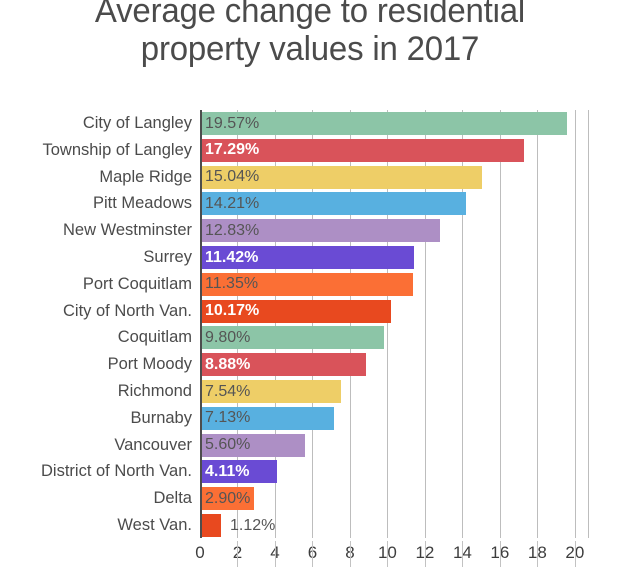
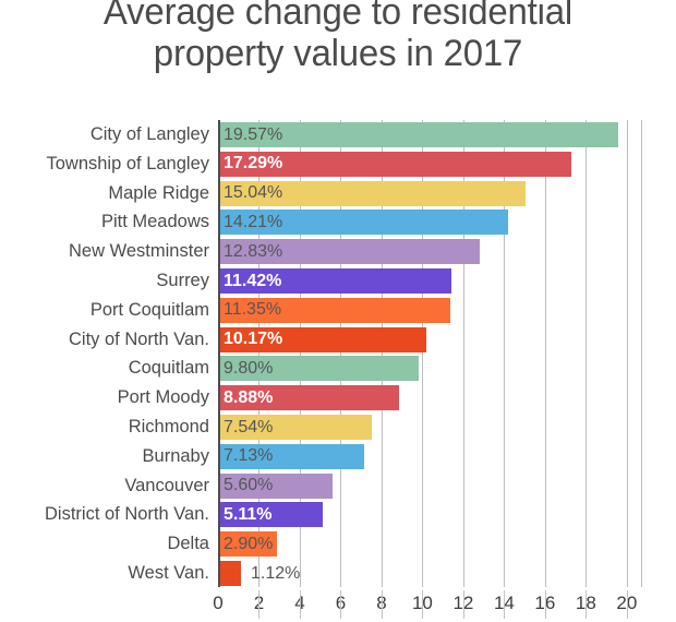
District of North Van.: 4.11% -> 5.11%
